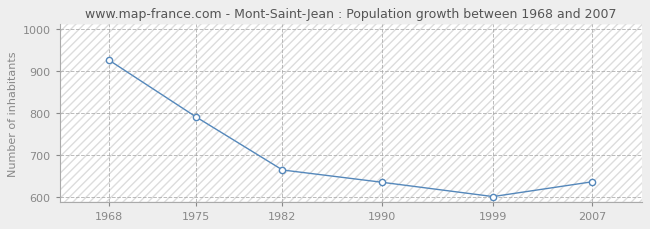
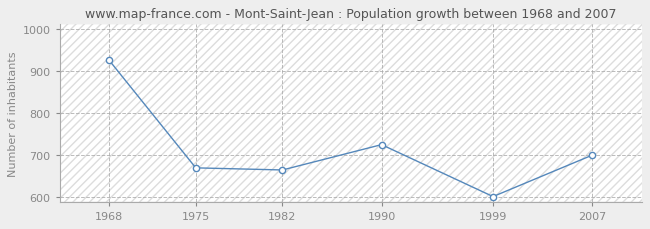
1975: 791 -> 670
1990: 636 -> 725
2007: 637 -> 700
